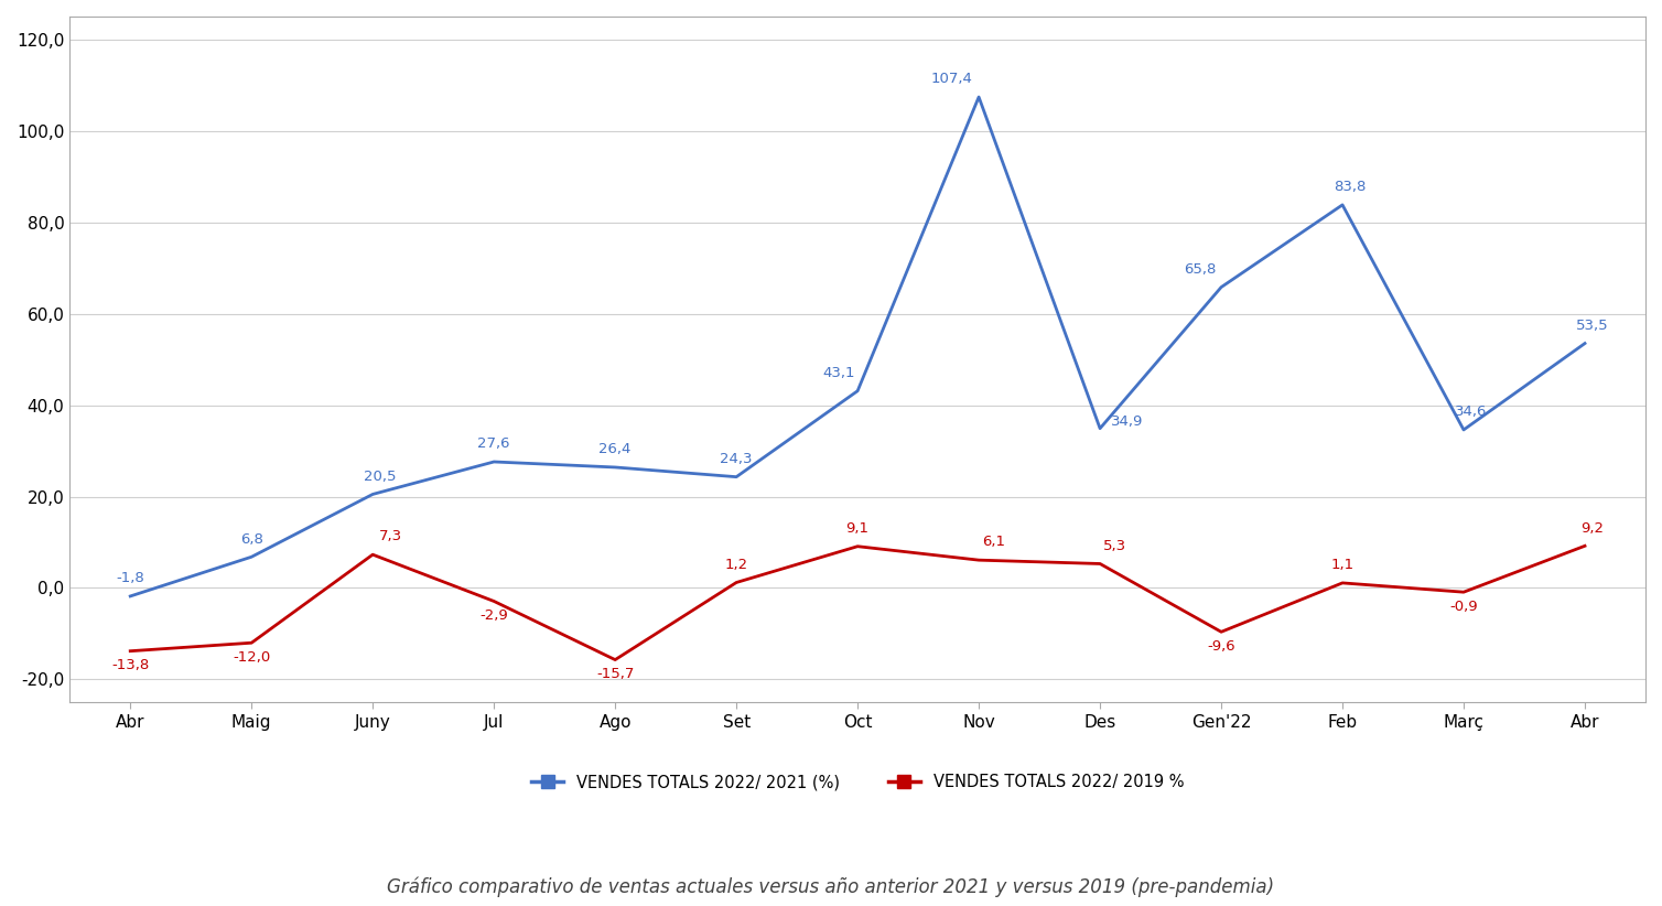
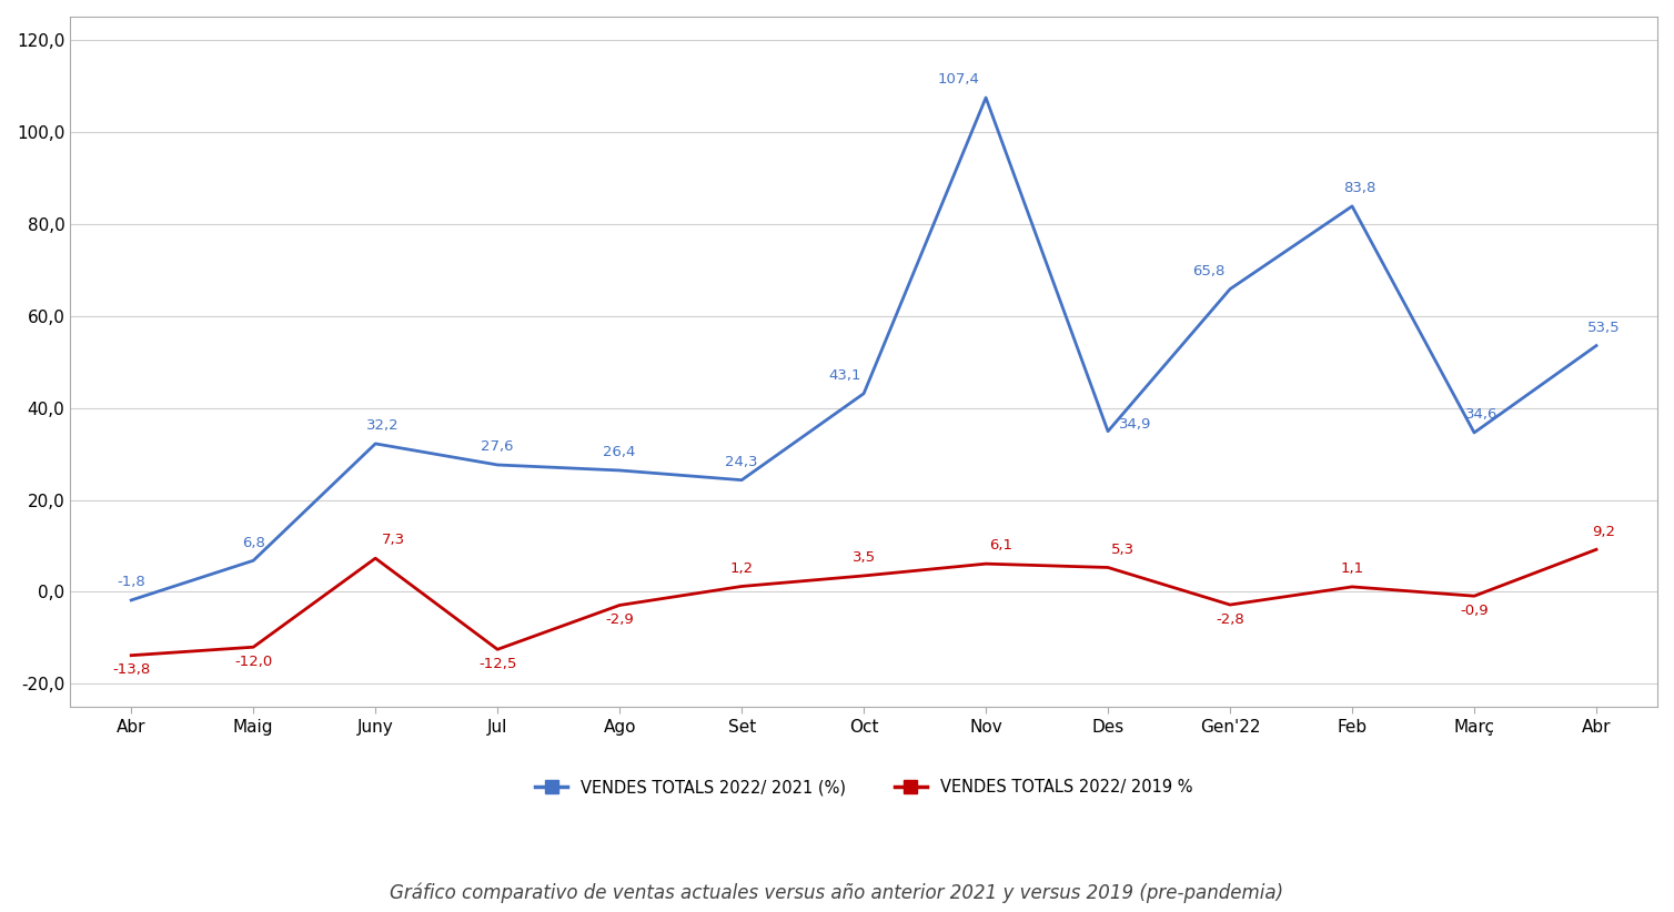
VENDES TOTALS 2022/ 2021 (%)/Juny: 20,5 -> 32,2
VENDES TOTALS 2022/ 2019 %/Jul: -2,9 -> -12,5
VENDES TOTALS 2022/ 2019 %/Ago: -15,7 -> -2,9
VENDES TOTALS 2022/ 2019 %/Oct: 9,1 -> 3,5
VENDES TOTALS 2022/ 2019 %/Gen'22: -9,6 -> -2,8
